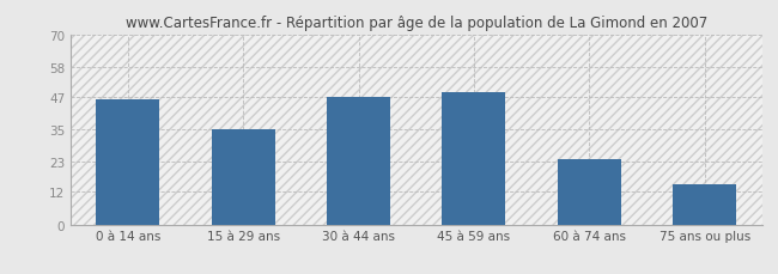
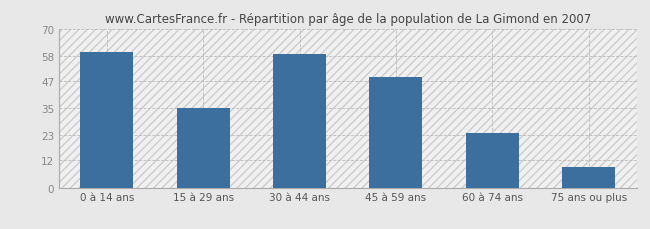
0 à 14 ans: 46 -> 60
30 à 44 ans: 47 -> 59
75 ans ou plus: 15 -> 9
